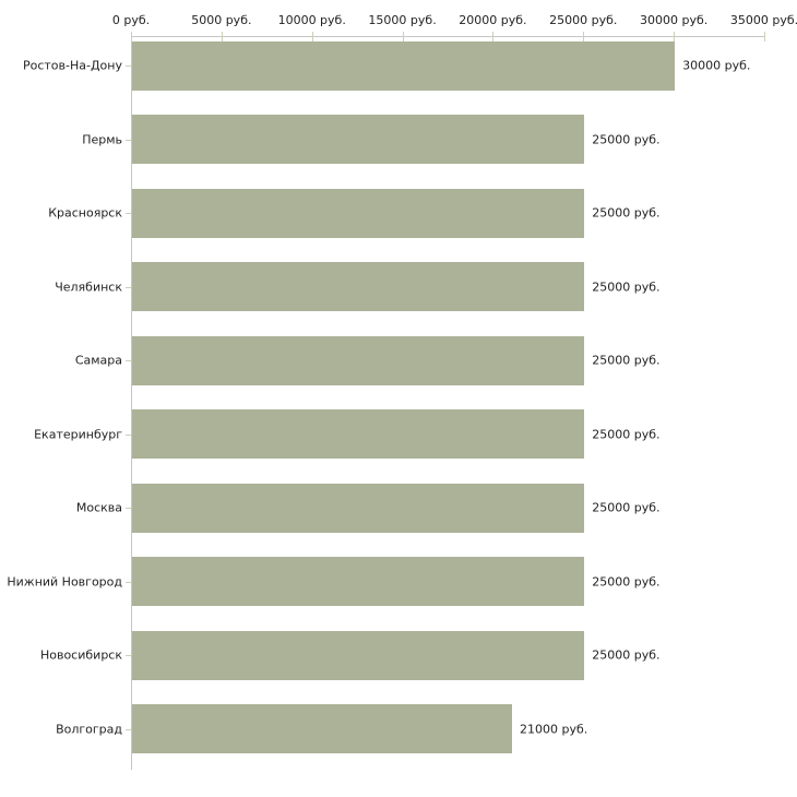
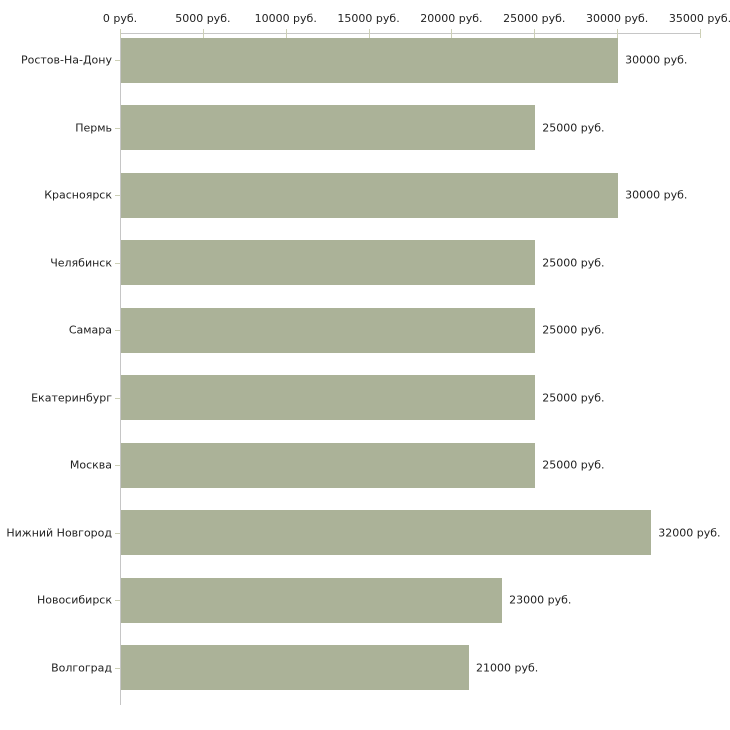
Красноярск: 25000 -> 30000
Нижний Новгород: 25000 -> 32000
Новосибирск: 25000 -> 23000
